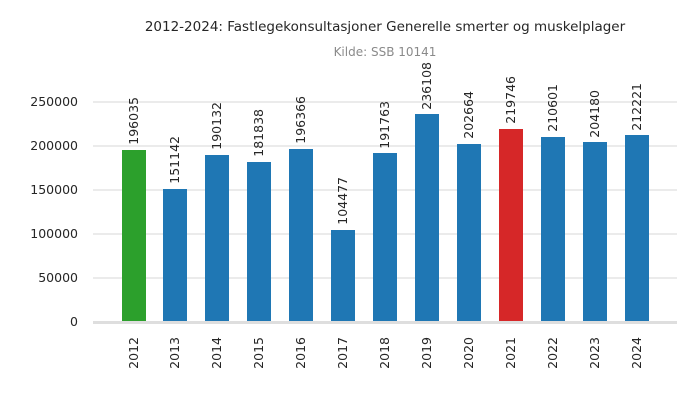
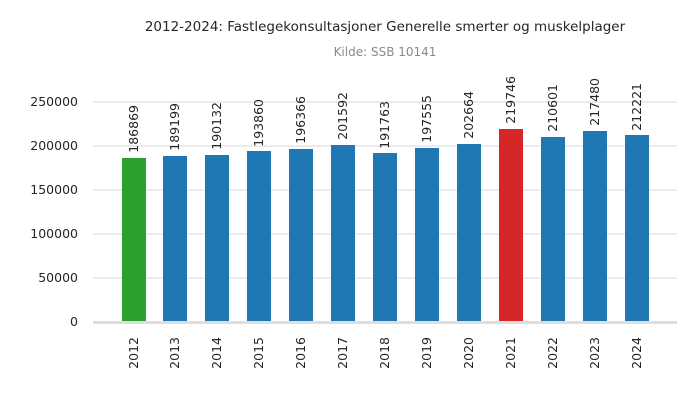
2012: 196035 -> 186869
2013: 151142 -> 189199
2015: 181838 -> 193860
2017: 104477 -> 201592
2019: 236108 -> 197555
2023: 204180 -> 217480
